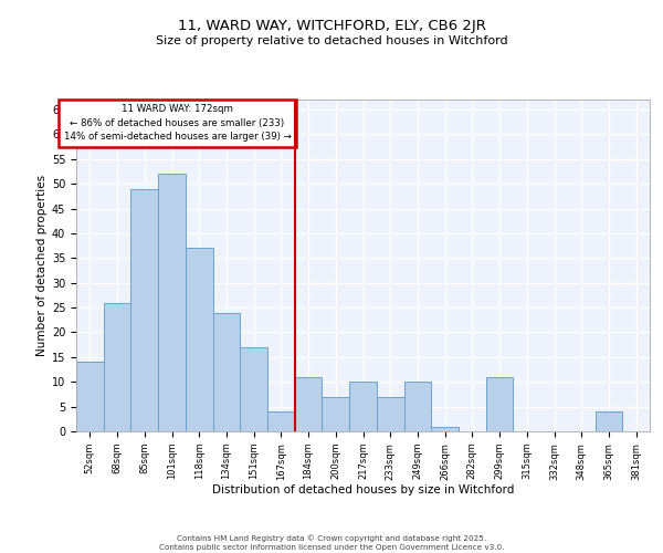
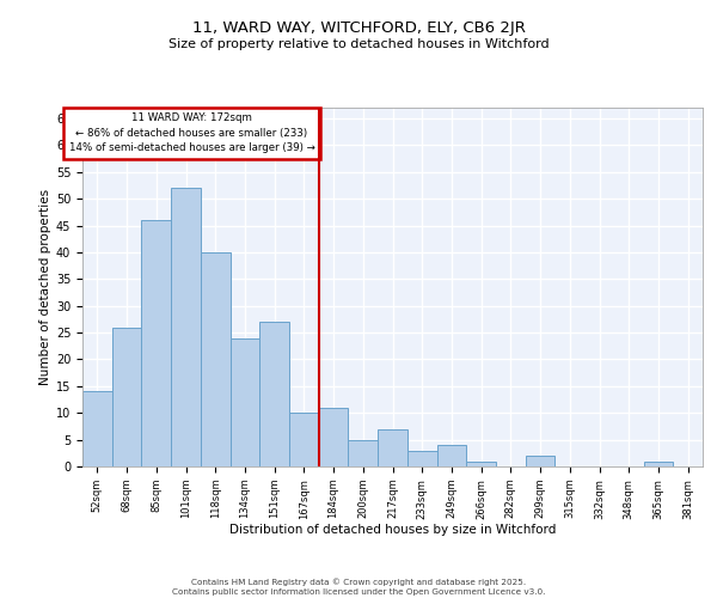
85sqm: 49 -> 46
118sqm: 37 -> 40
151sqm: 17 -> 27
167sqm: 4 -> 10
200sqm: 7 -> 5
217sqm: 10 -> 7
233sqm: 7 -> 3
249sqm: 10 -> 4
299sqm: 11 -> 2
365sqm: 4 -> 1
